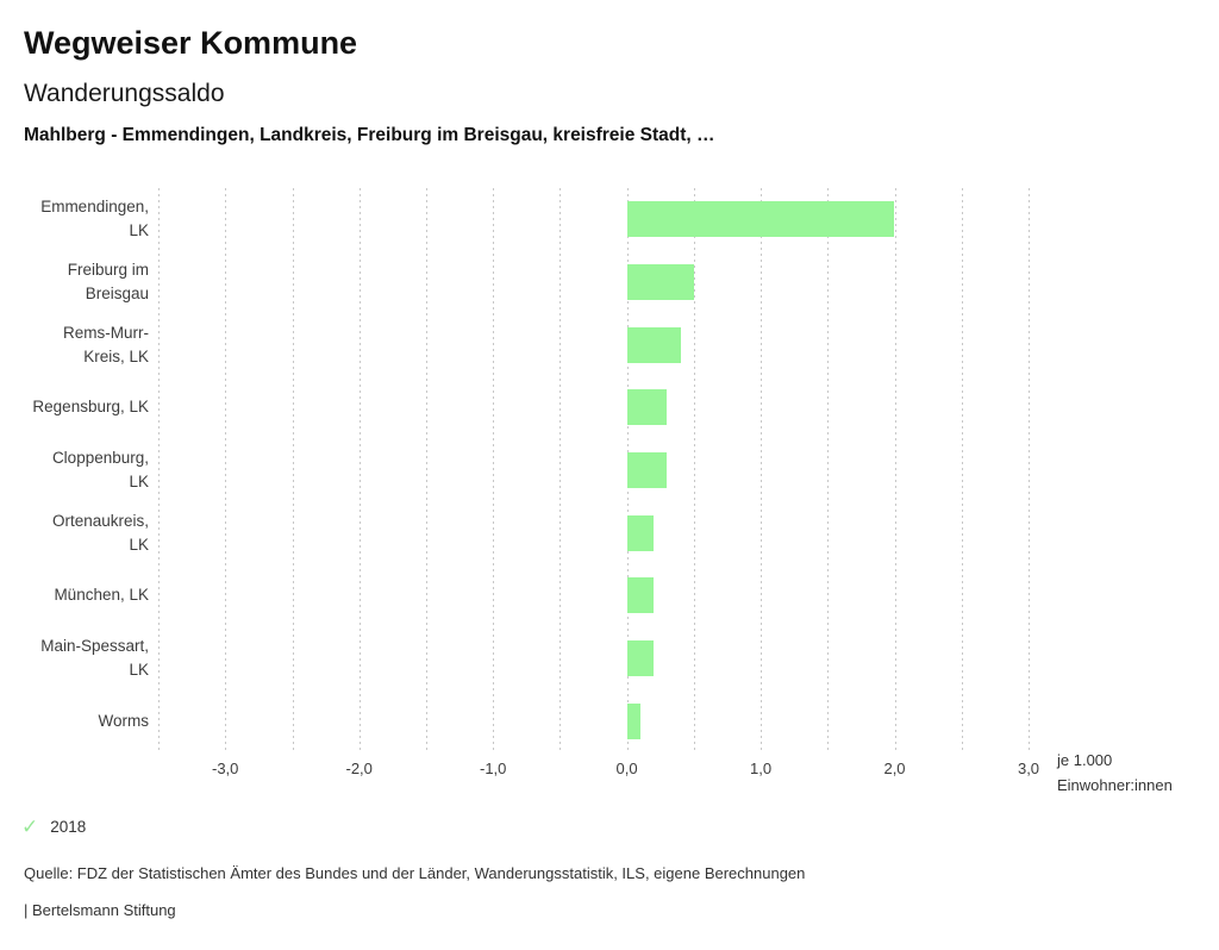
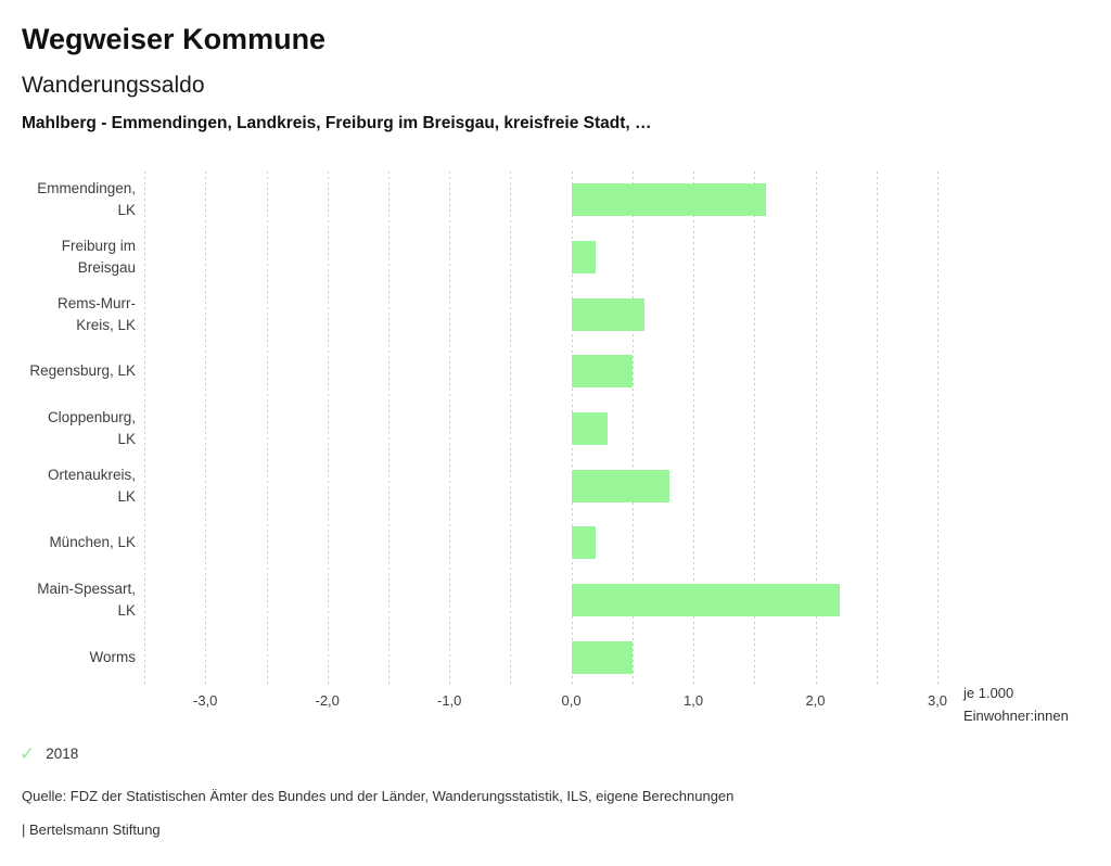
Emmendingen, LK: 2,0 -> 1,6
Freiburg im Breisgau: 0,5 -> 0,2
Rems-Murr-Kreis, LK: 0,4 -> 0,6
Regensburg, LK: 0,3 -> 0,5
Ortenaukreis, LK: 0,2 -> 0,8
Main-Spessart, LK: 0,2 -> 2,2
Worms: 0,1 -> 0,5
